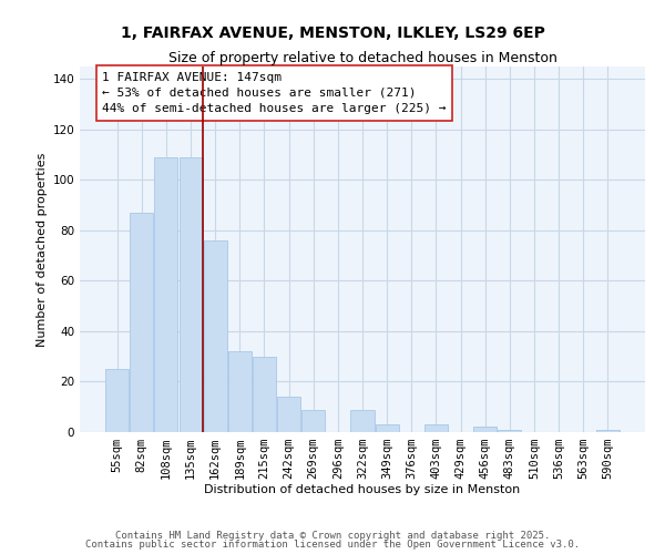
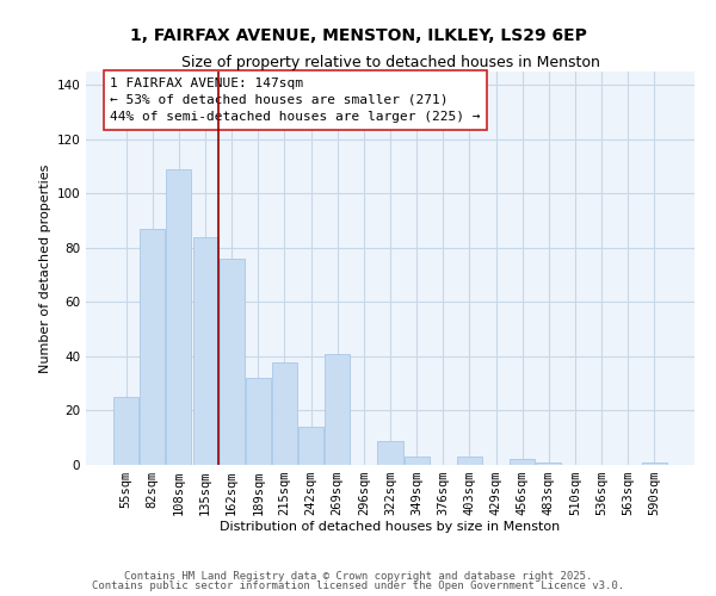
135sqm: 109 -> 84
215sqm: 30 -> 38
269sqm: 9 -> 41
